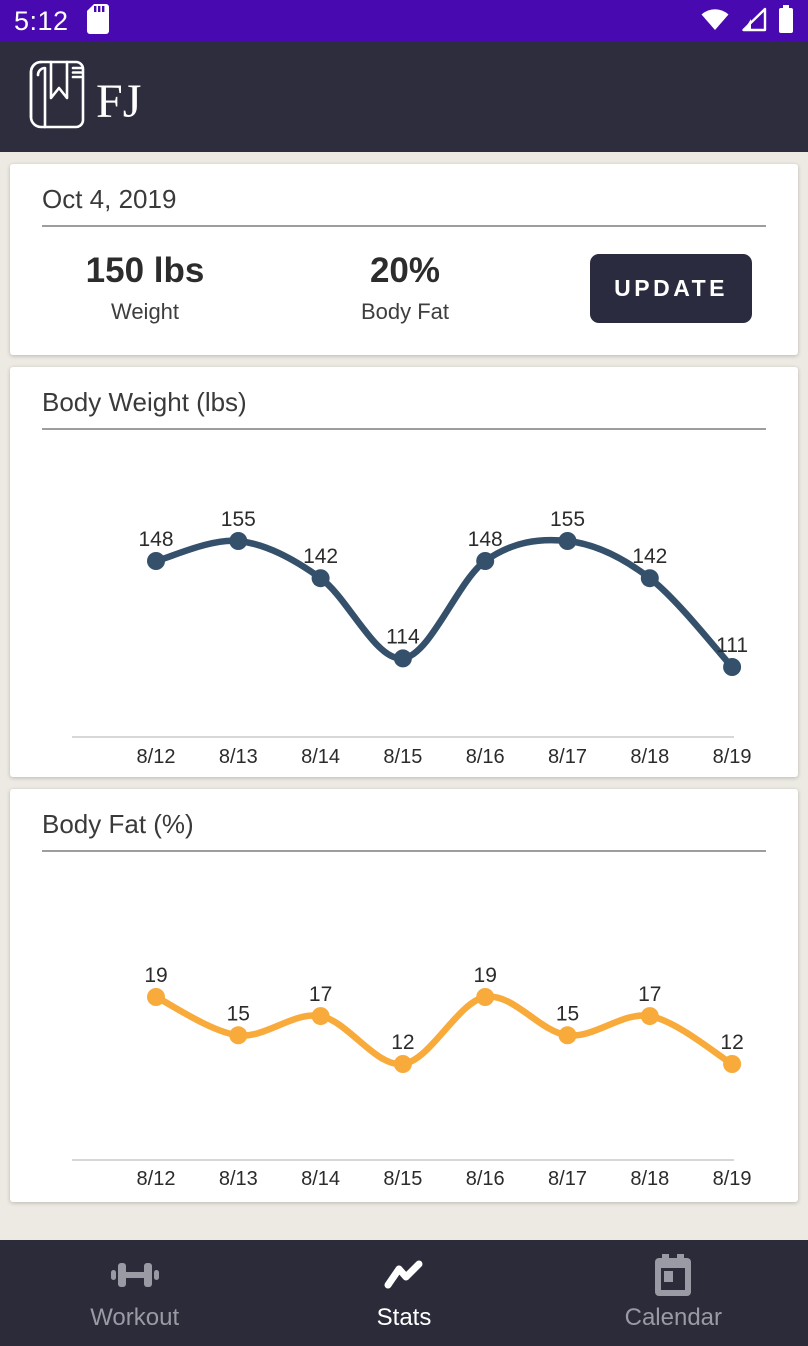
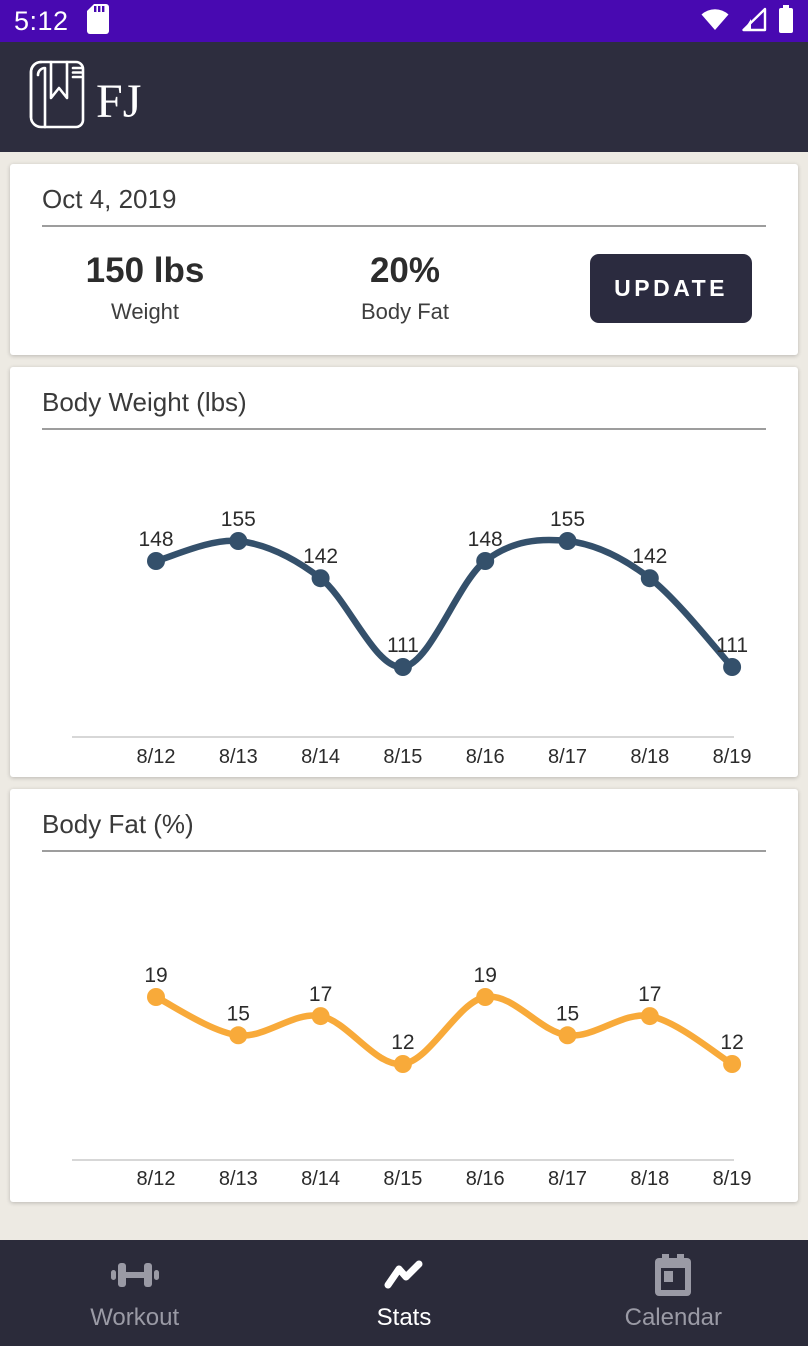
Body Weight (lbs)/8/15: 114 -> 111
